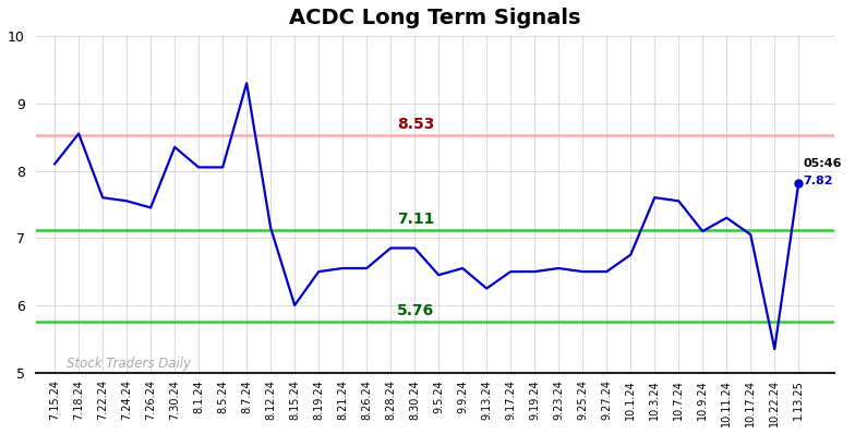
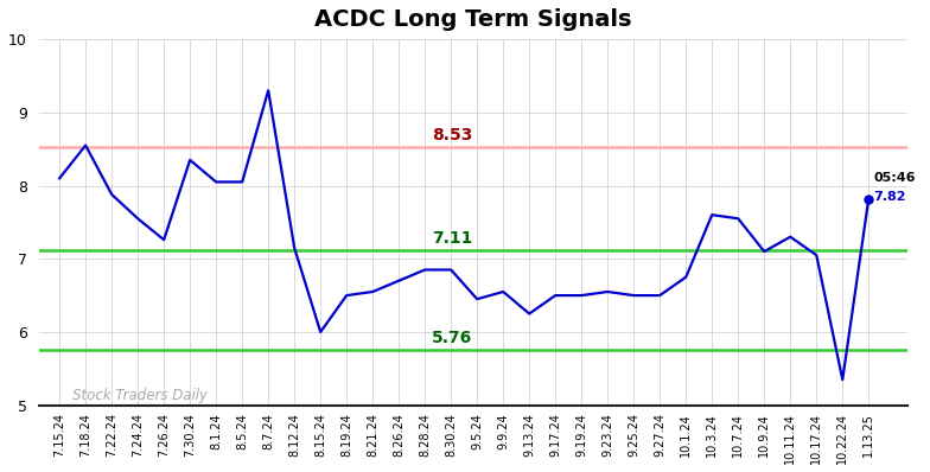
7.22.24: 7.60 -> 7.88
7.26.24: 7.45 -> 7.26
8.26.24: 6.55 -> 6.70
